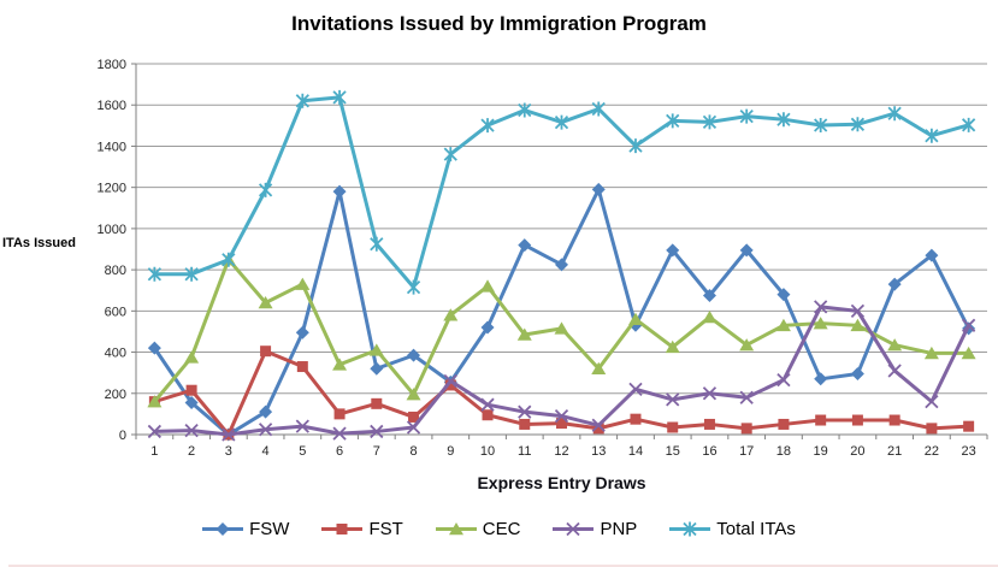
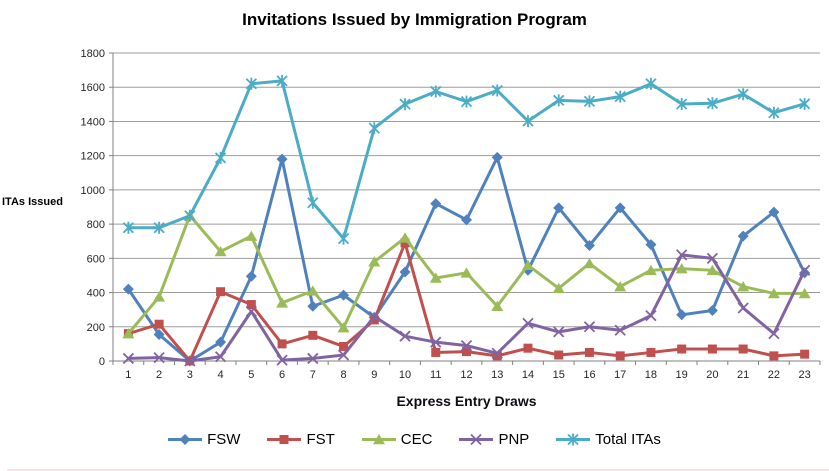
PNP/5: 40 -> 290
FST/10: 100 -> 690
Total ITAs/18: 1530 -> 1620
